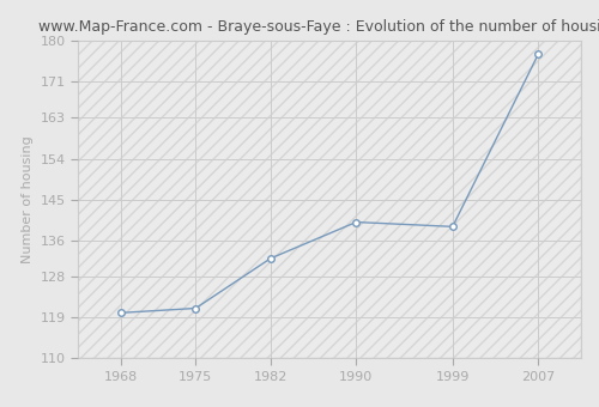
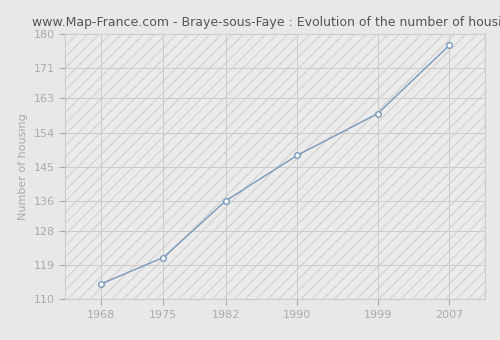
1968: 120 -> 114
1982: 132 -> 136
1990: 140 -> 148
1999: 139 -> 159
